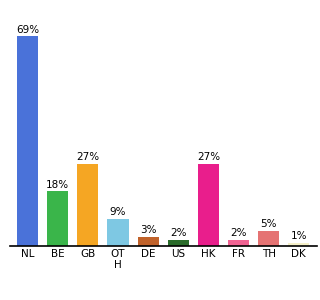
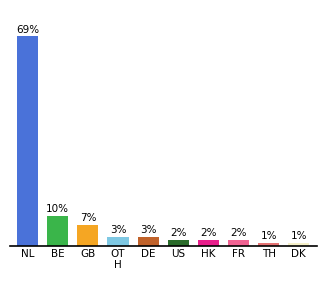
BE: 18% -> 10%
GB: 27% -> 7%
OT H: 9% -> 3%
HK: 27% -> 2%
TH: 5% -> 1%
